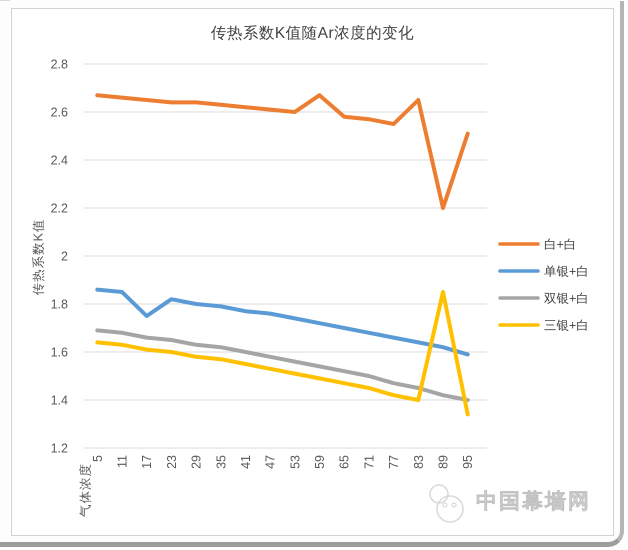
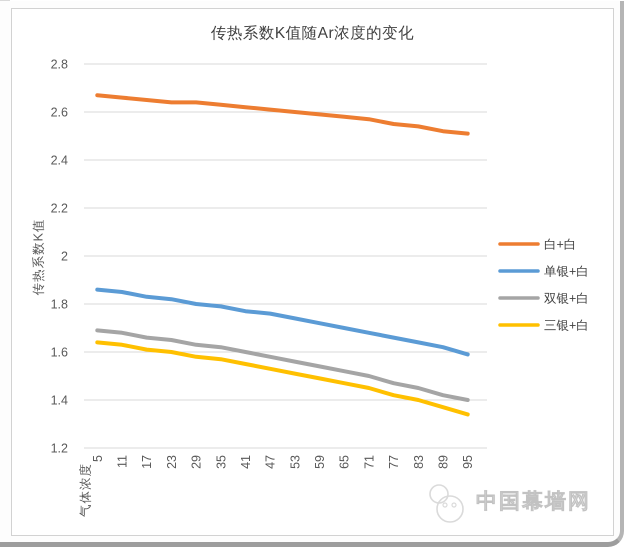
单银+白/17: 1.75 -> 1.83
白+白/59: 2.67 -> 2.59
白+白/83: 2.65 -> 2.54
白+白/89: 2.20 -> 2.52
三银+白/89: 1.85 -> 1.37
